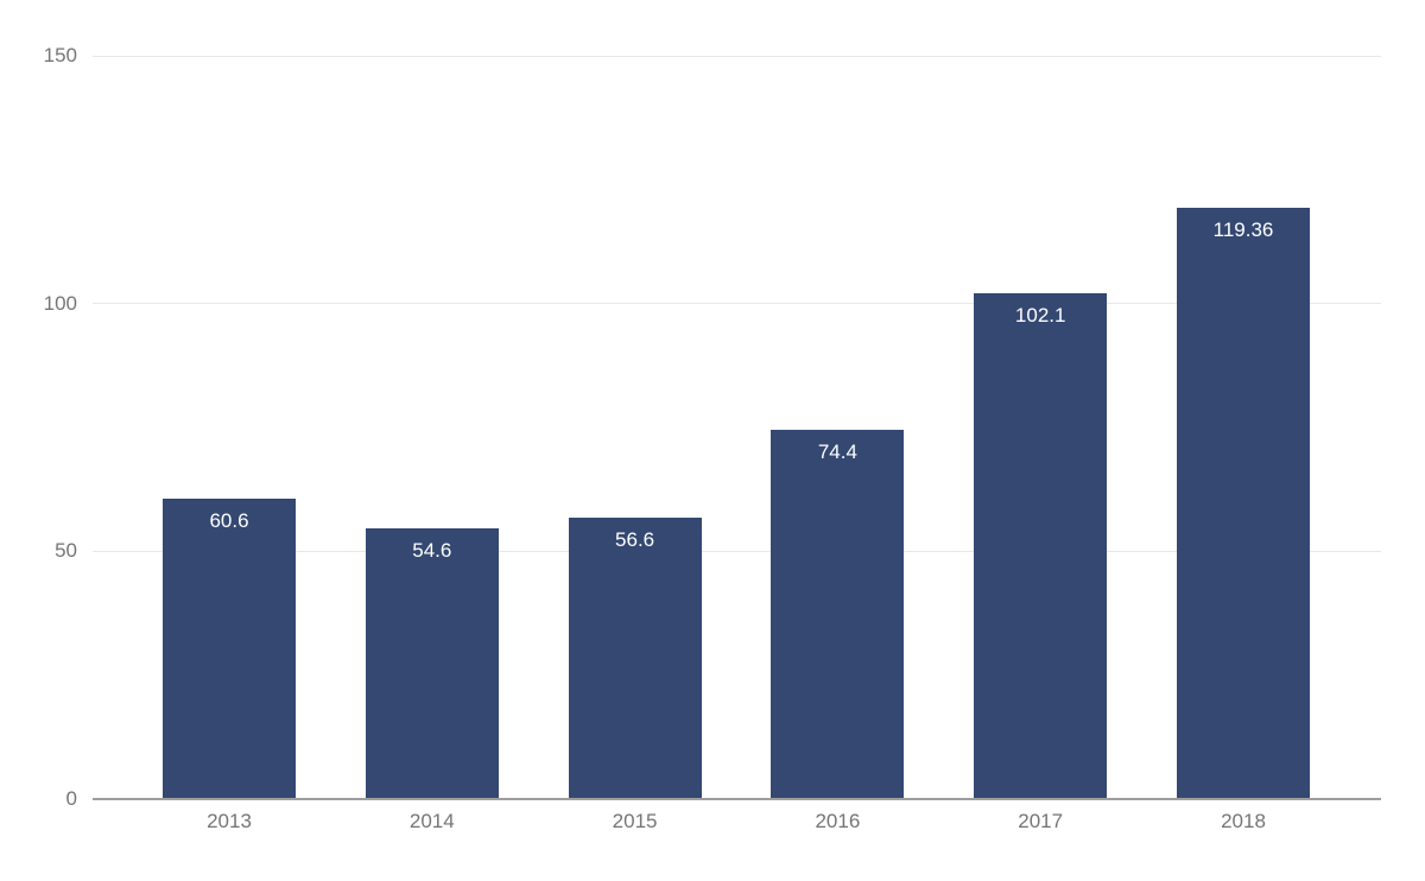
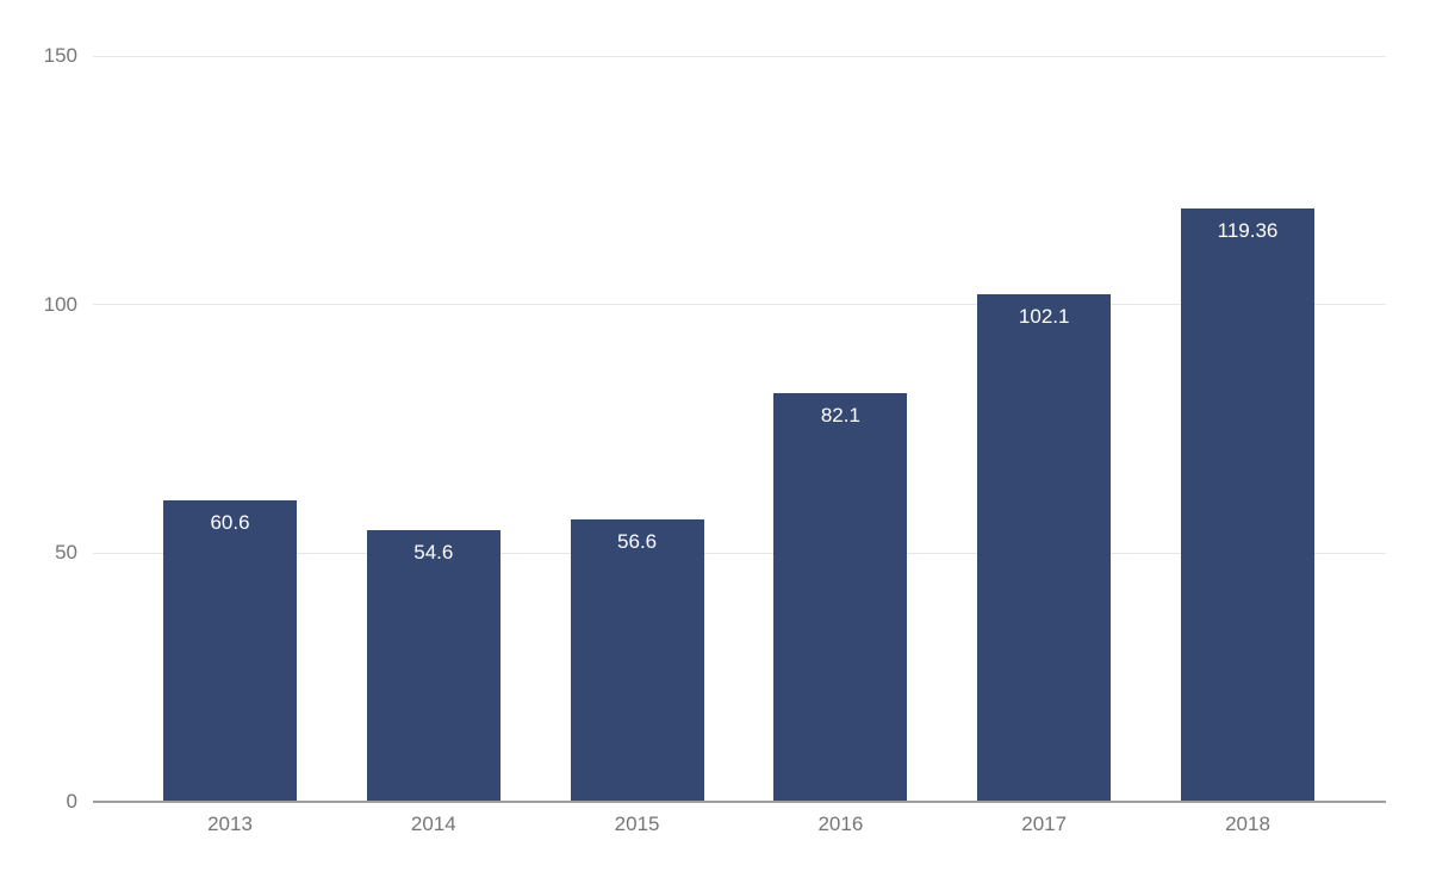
2016: 74.4 -> 82.1
